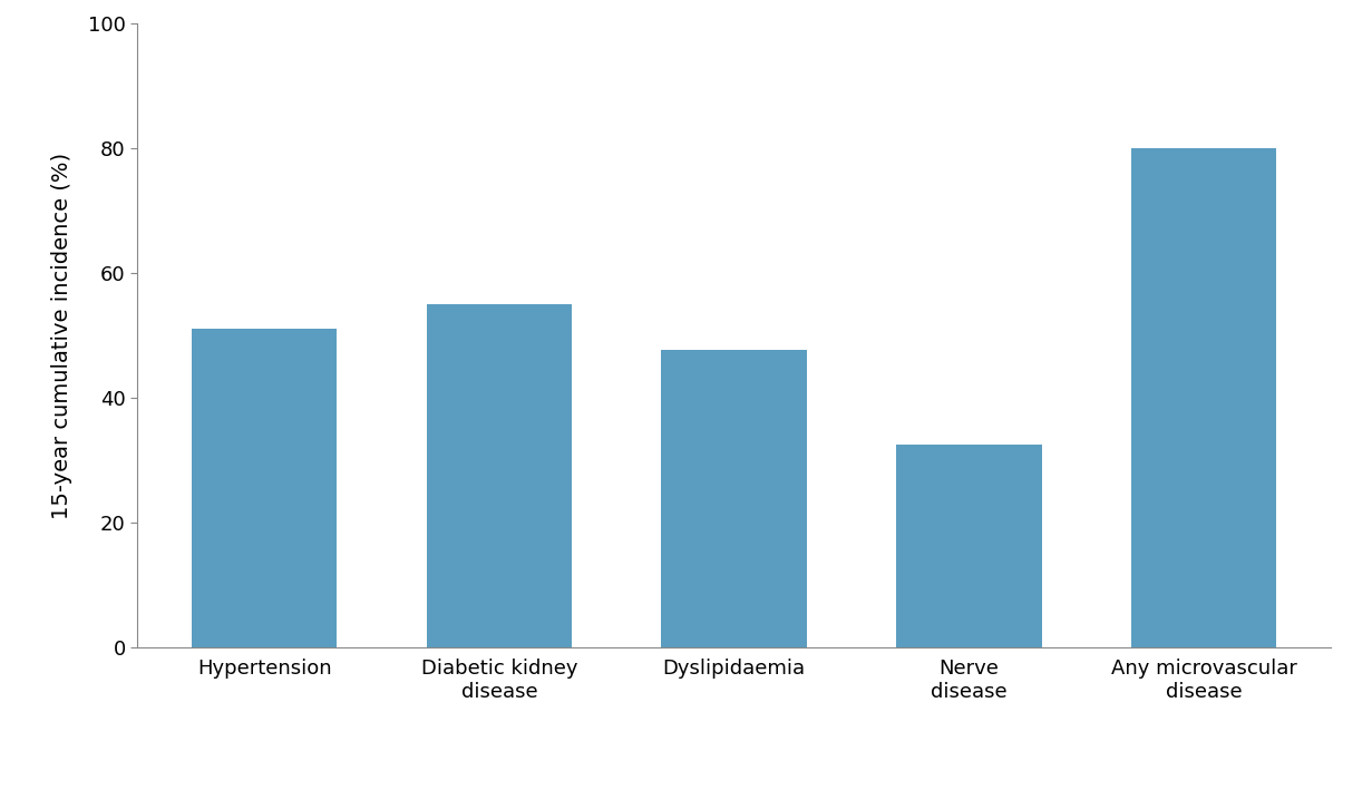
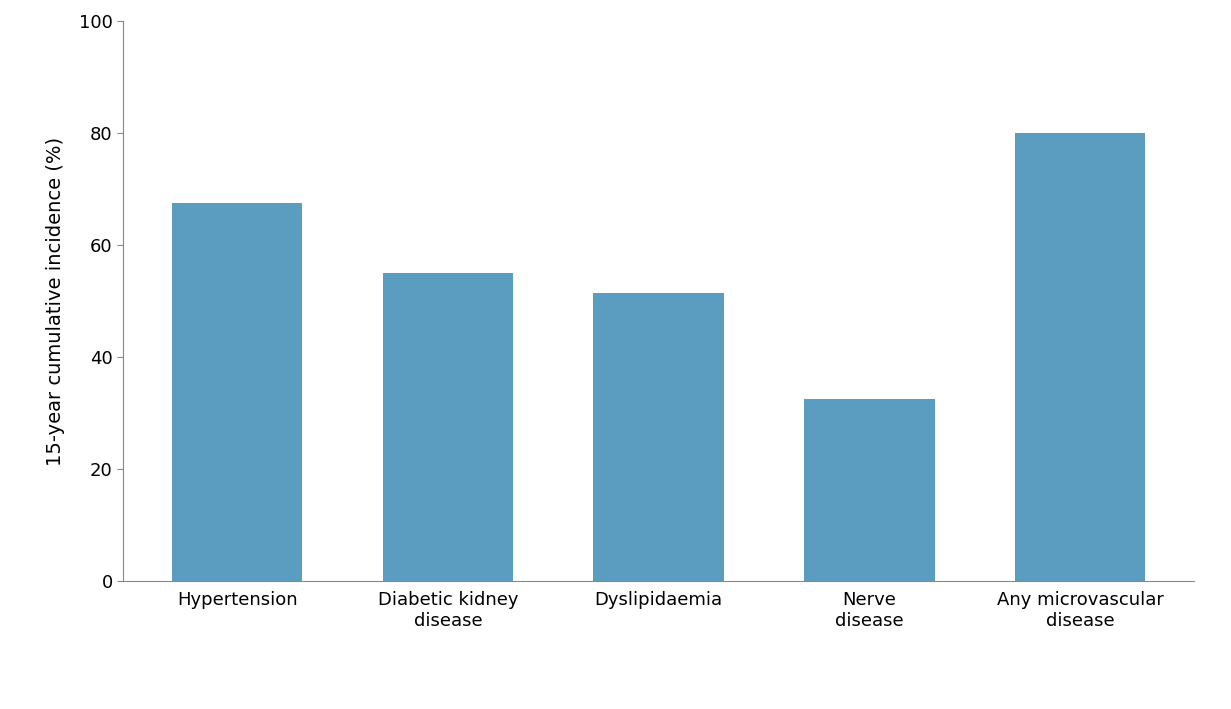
Hypertension: 51.2 -> 67.5
Dyslipidaemia: 47.8 -> 51.5
